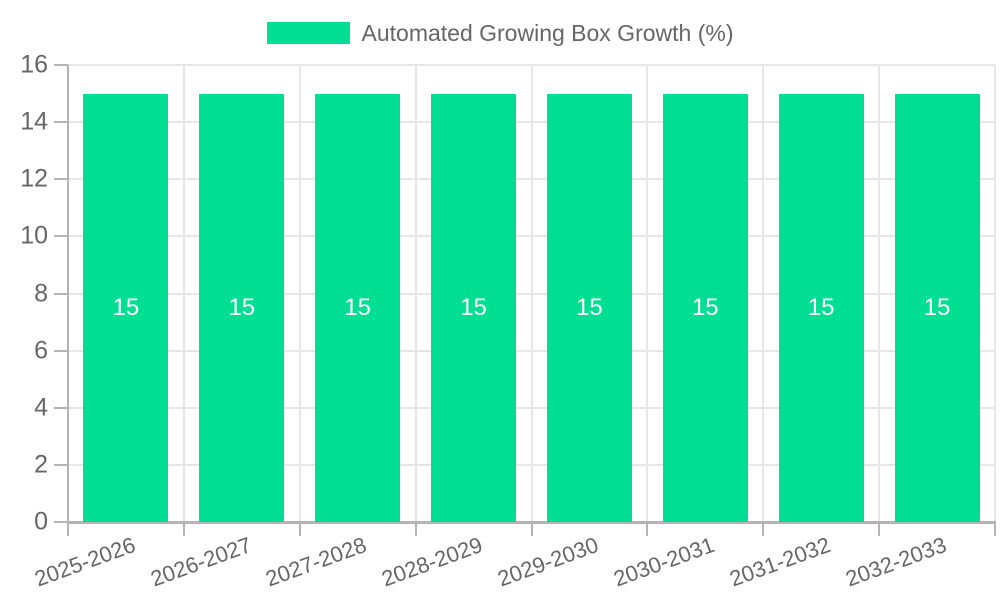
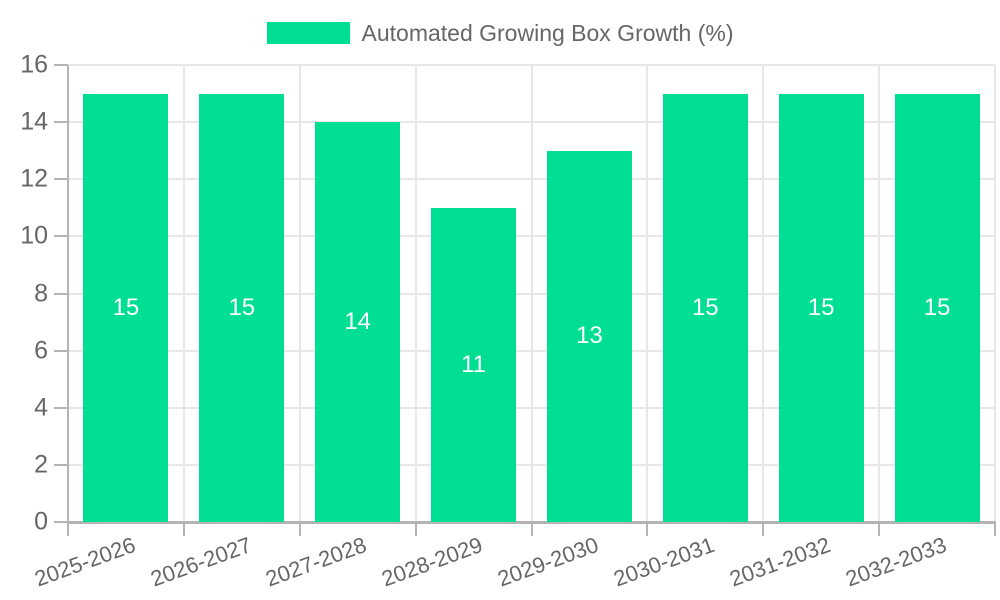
2027-2028: 15 -> 14
2028-2029: 15 -> 11
2029-2030: 15 -> 13
